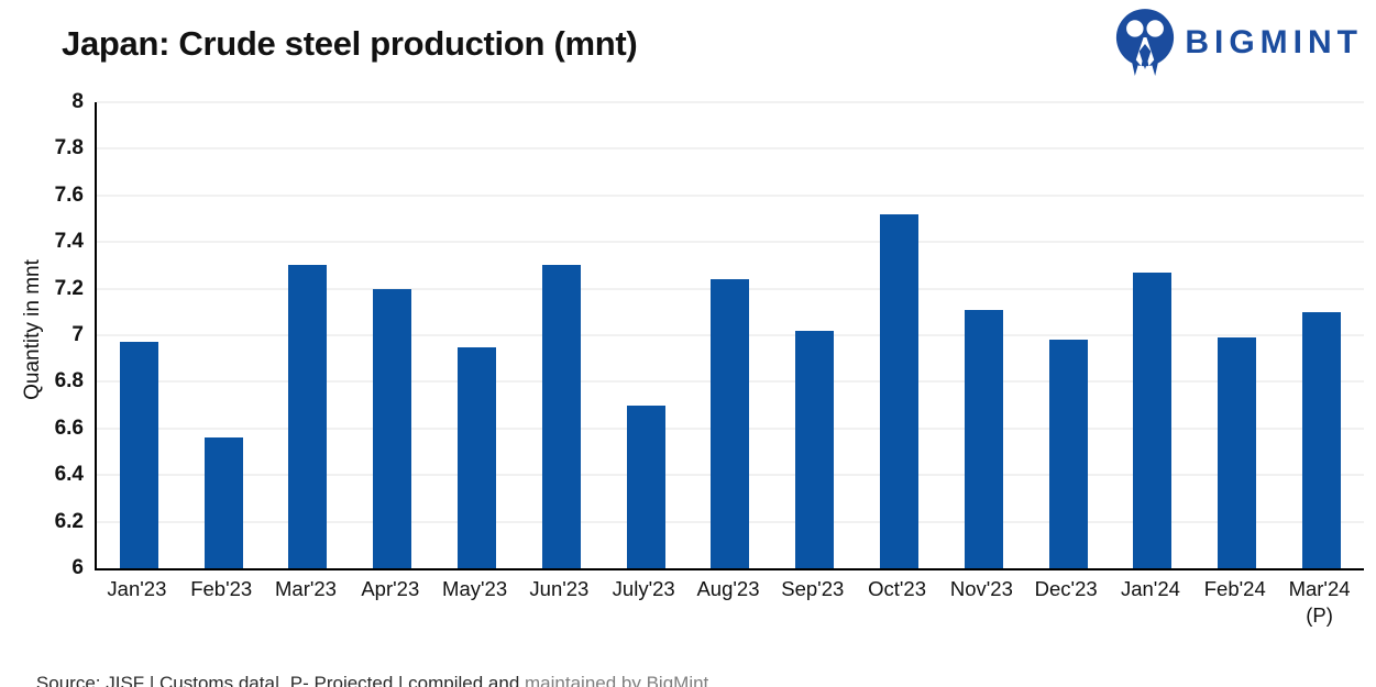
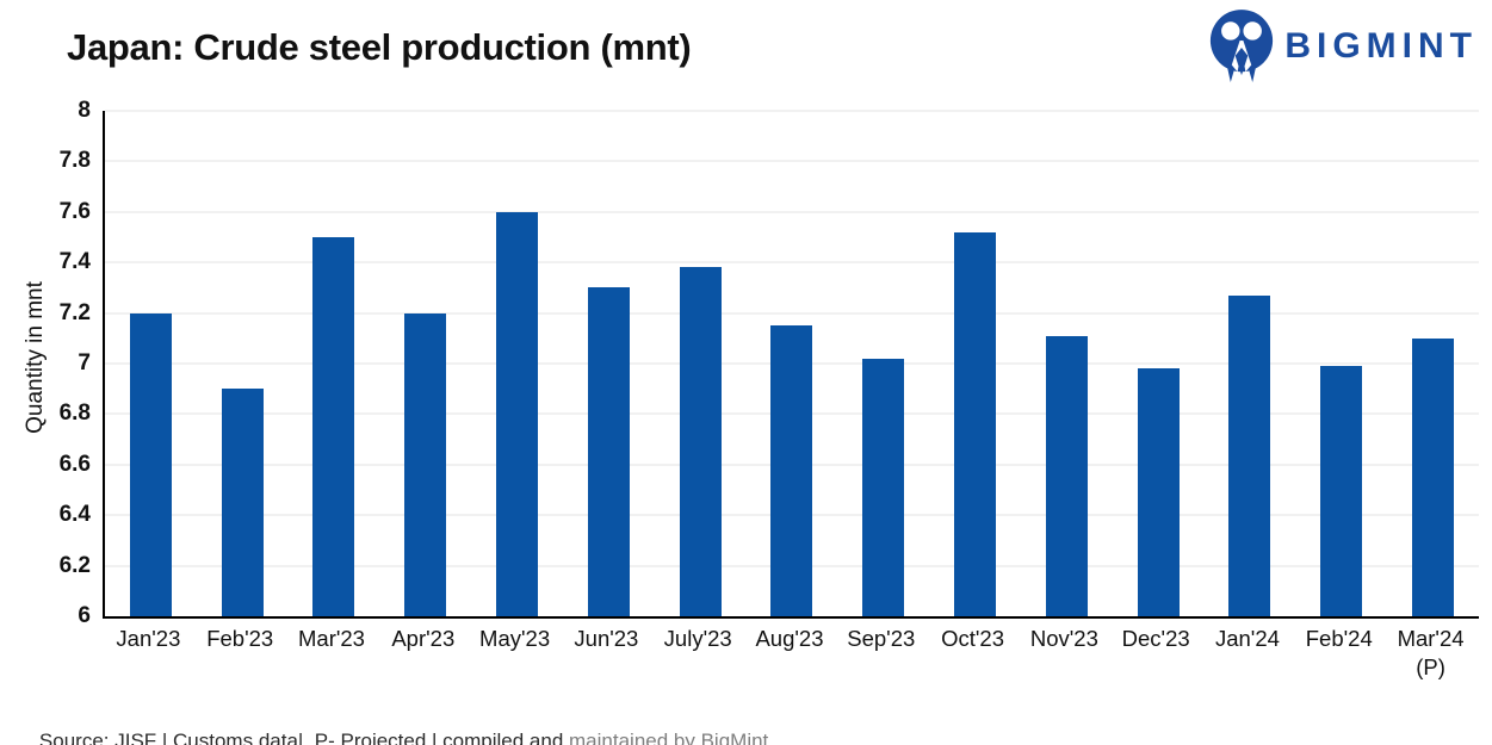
Jan'23: 6.97 -> 7.20
Feb'23: 6.56 -> 6.90
Mar'23: 7.30 -> 7.50
May'23: 6.95 -> 7.60
July'23: 6.70 -> 7.38
Aug'23: 7.24 -> 7.15
